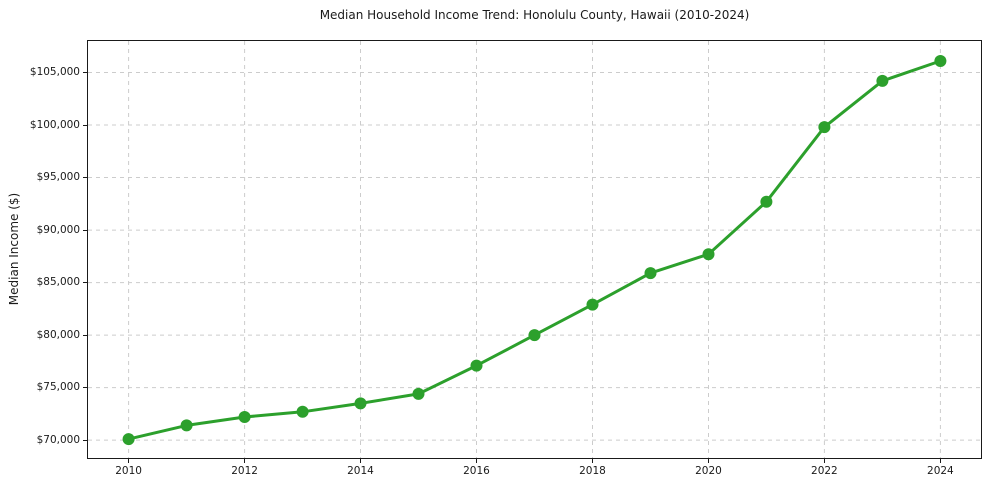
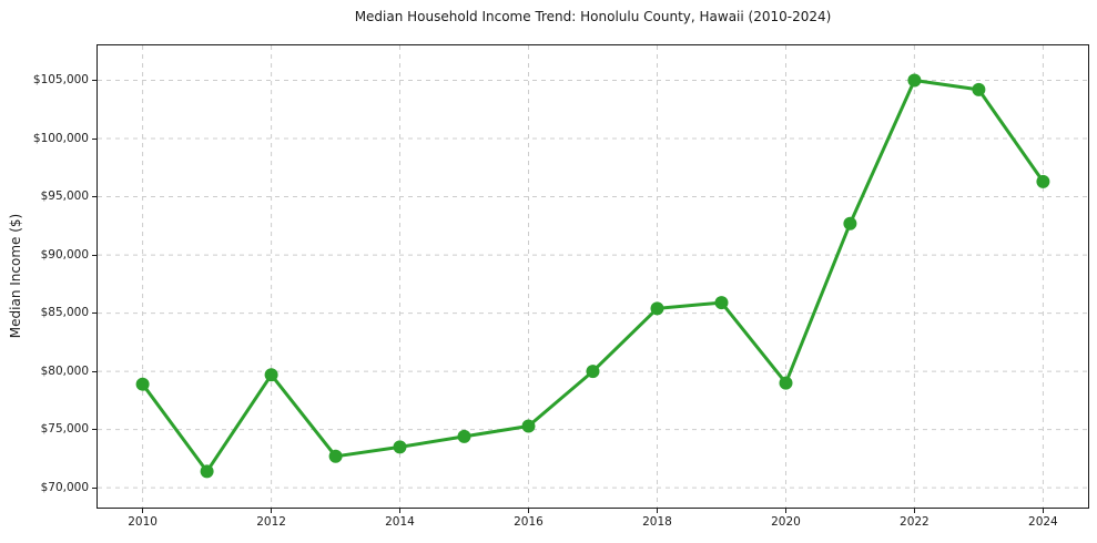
2010: $70100 -> $78900
2012: $72200 -> $79700
2016: $77100 -> $75300
2018: $82900 -> $85400
2020: $87700 -> $79000
2022: $99800 -> $105000
2024: $106100 -> $96300
